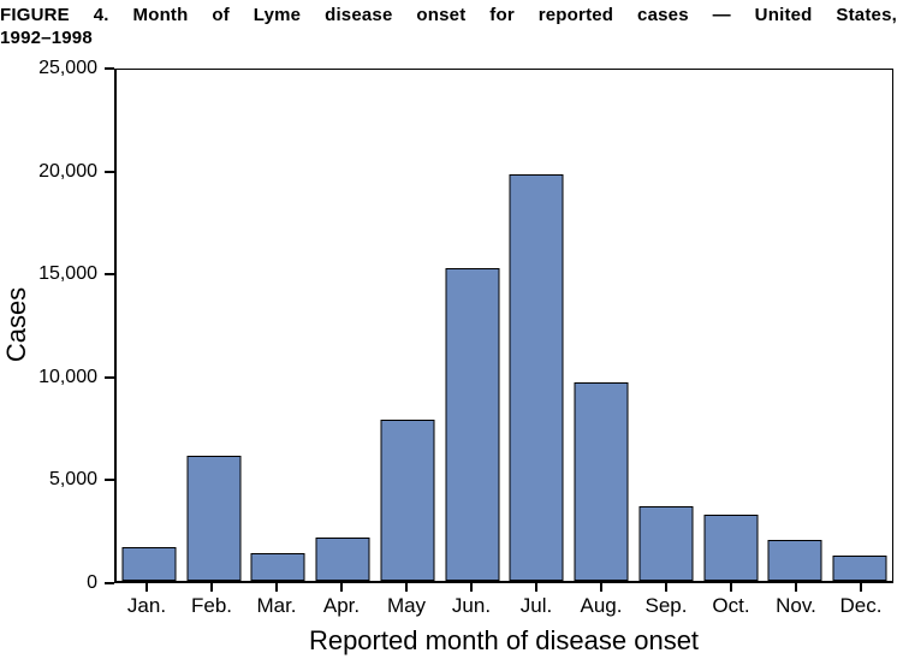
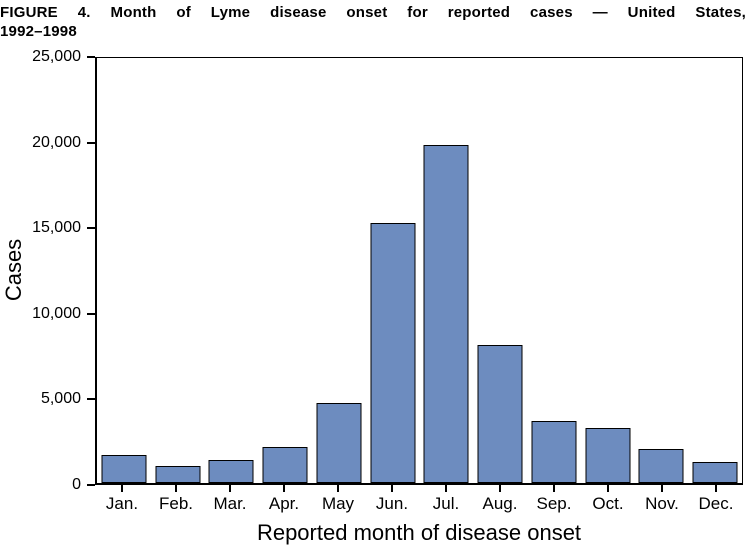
Feb.: 6100 -> 1000
May: 7900 -> 4700
Aug.: 9700 -> 8100
